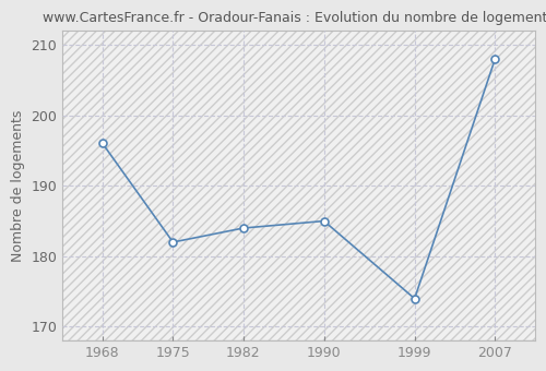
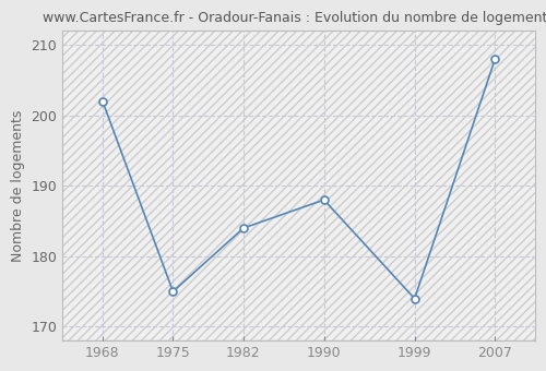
1968: 196 -> 202
1975: 182 -> 175
1990: 185 -> 188
